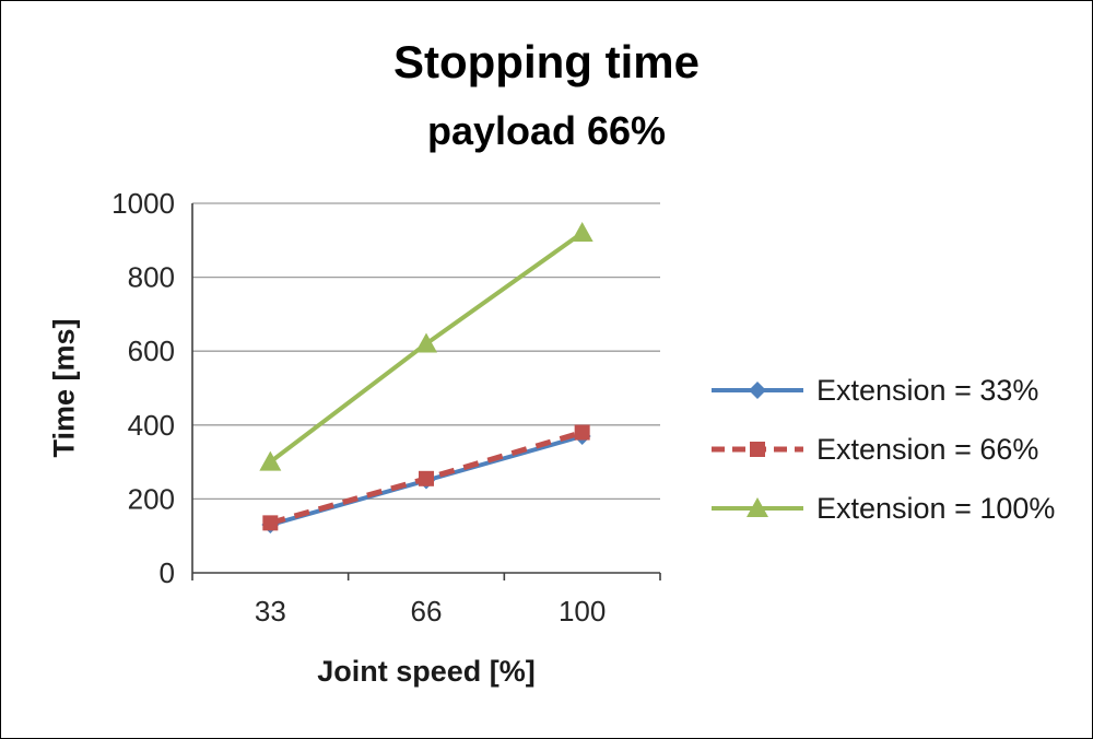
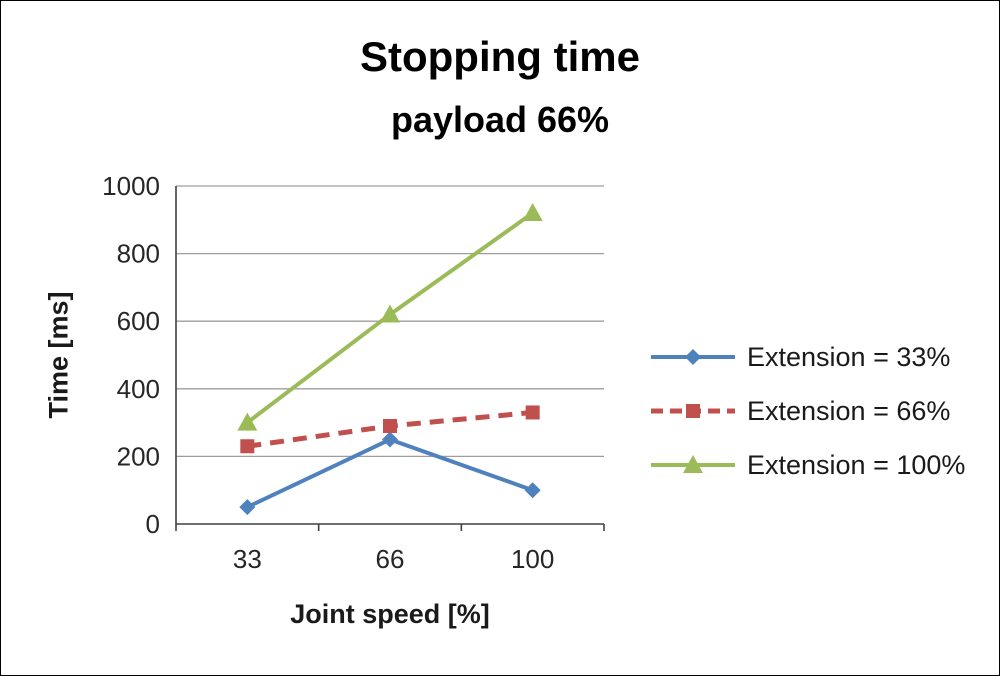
Extension = 33%/33: 130 -> 50
Extension = 66%/33: 140 -> 230
Extension = 66%/66: 260 -> 290
Extension = 33%/100: 370 -> 100
Extension = 66%/100: 380 -> 330
